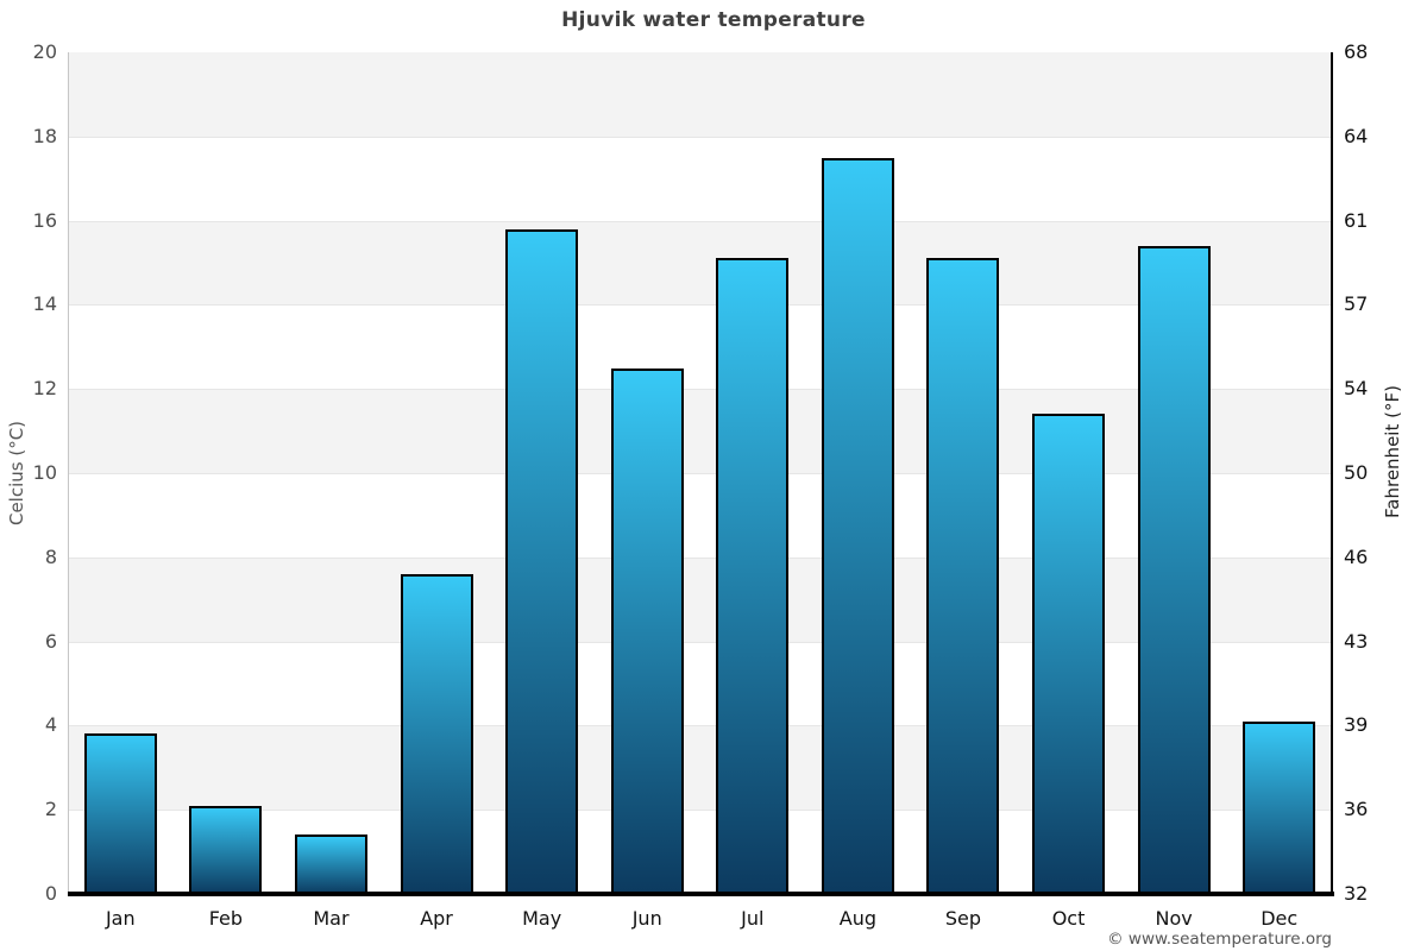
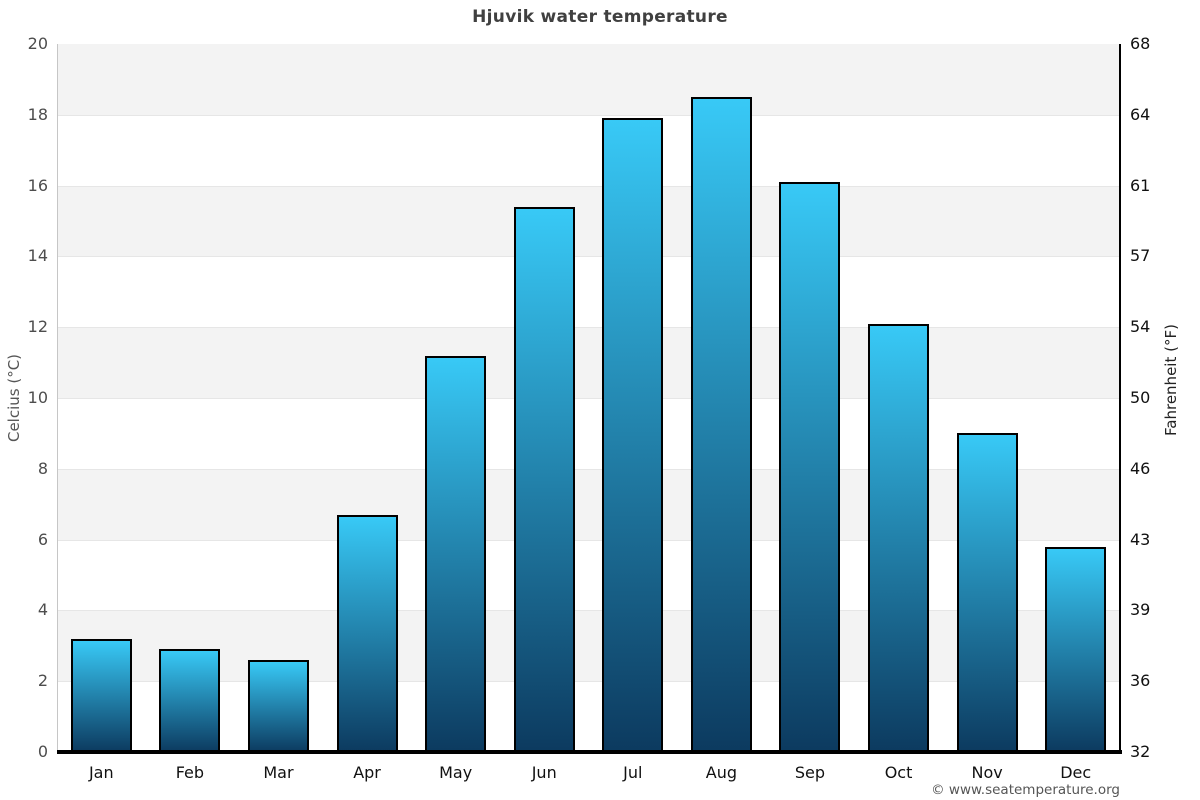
Jan: 3.8 -> 3.2
Feb: 2.1 -> 2.9
Mar: 1.4 -> 2.6
Apr: 7.6 -> 6.7
May: 15.8 -> 11.2
Jun: 12.5 -> 15.4
Jul: 15.1 -> 17.9
Aug: 17.5 -> 18.5
Sep: 15.1 -> 16.1
Oct: 11.4 -> 12.1
Nov: 15.4 -> 9.0
Dec: 4.1 -> 5.8
